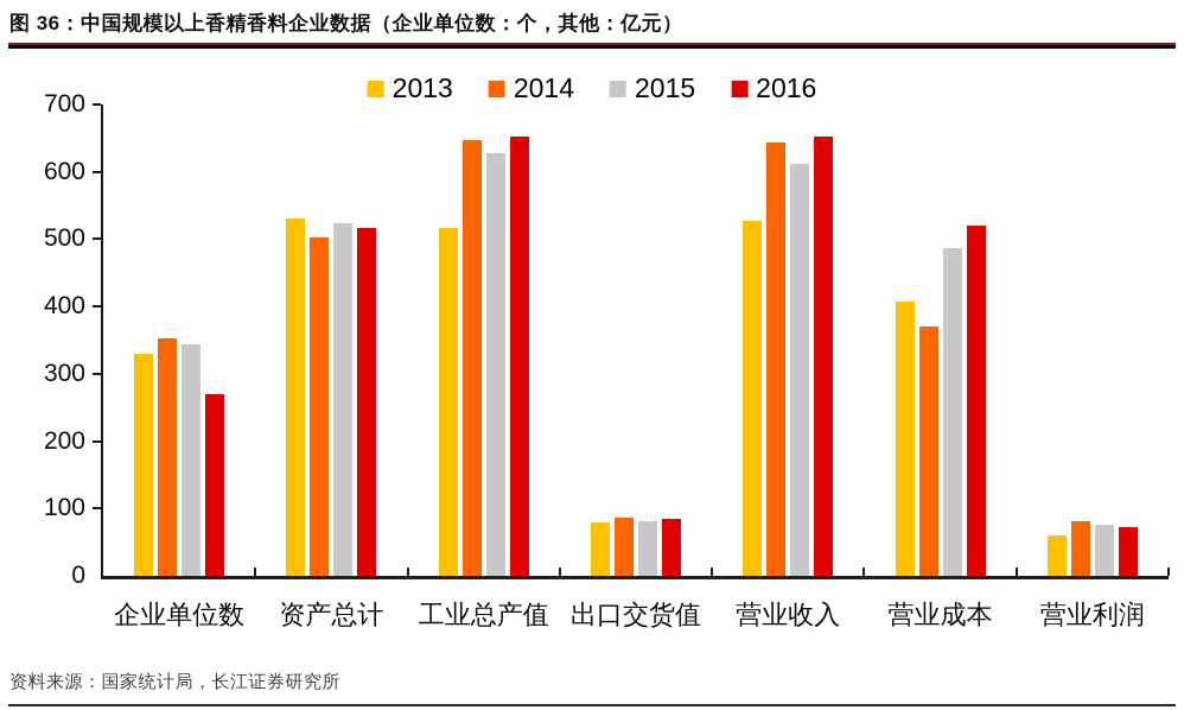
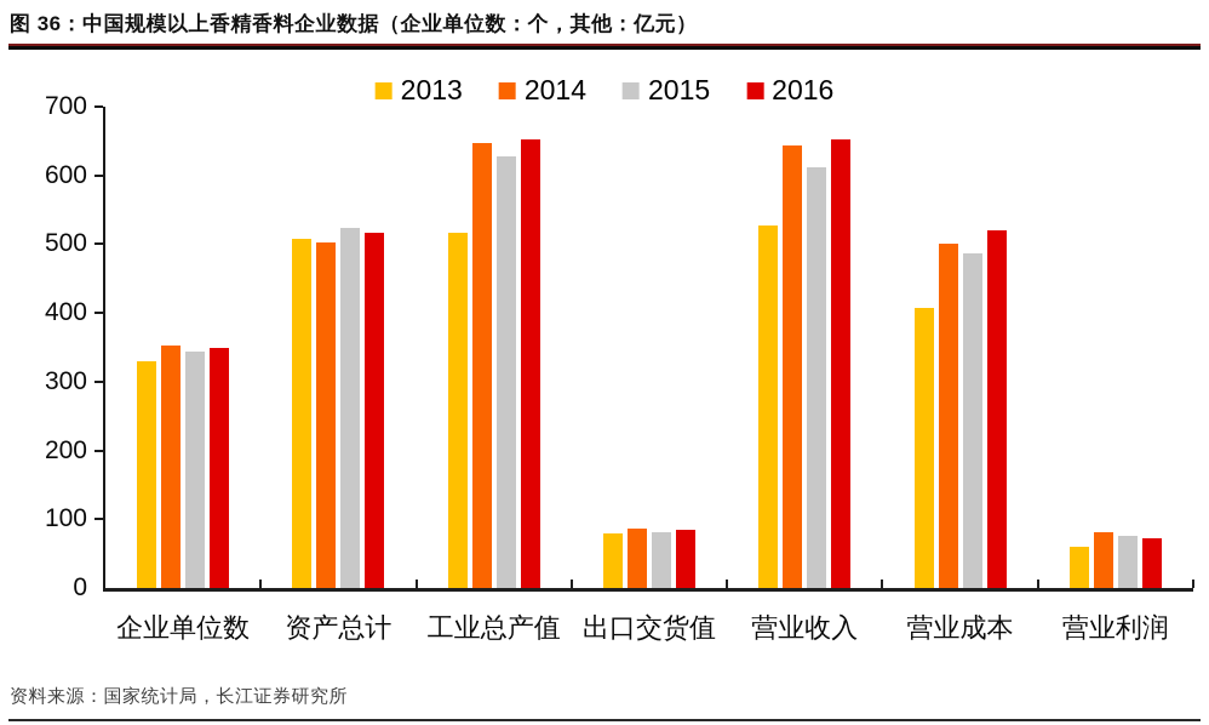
2016/企业单位数: 270 -> 350
2013/资产总计: 530 -> 510
2014/营业成本: 370 -> 500
